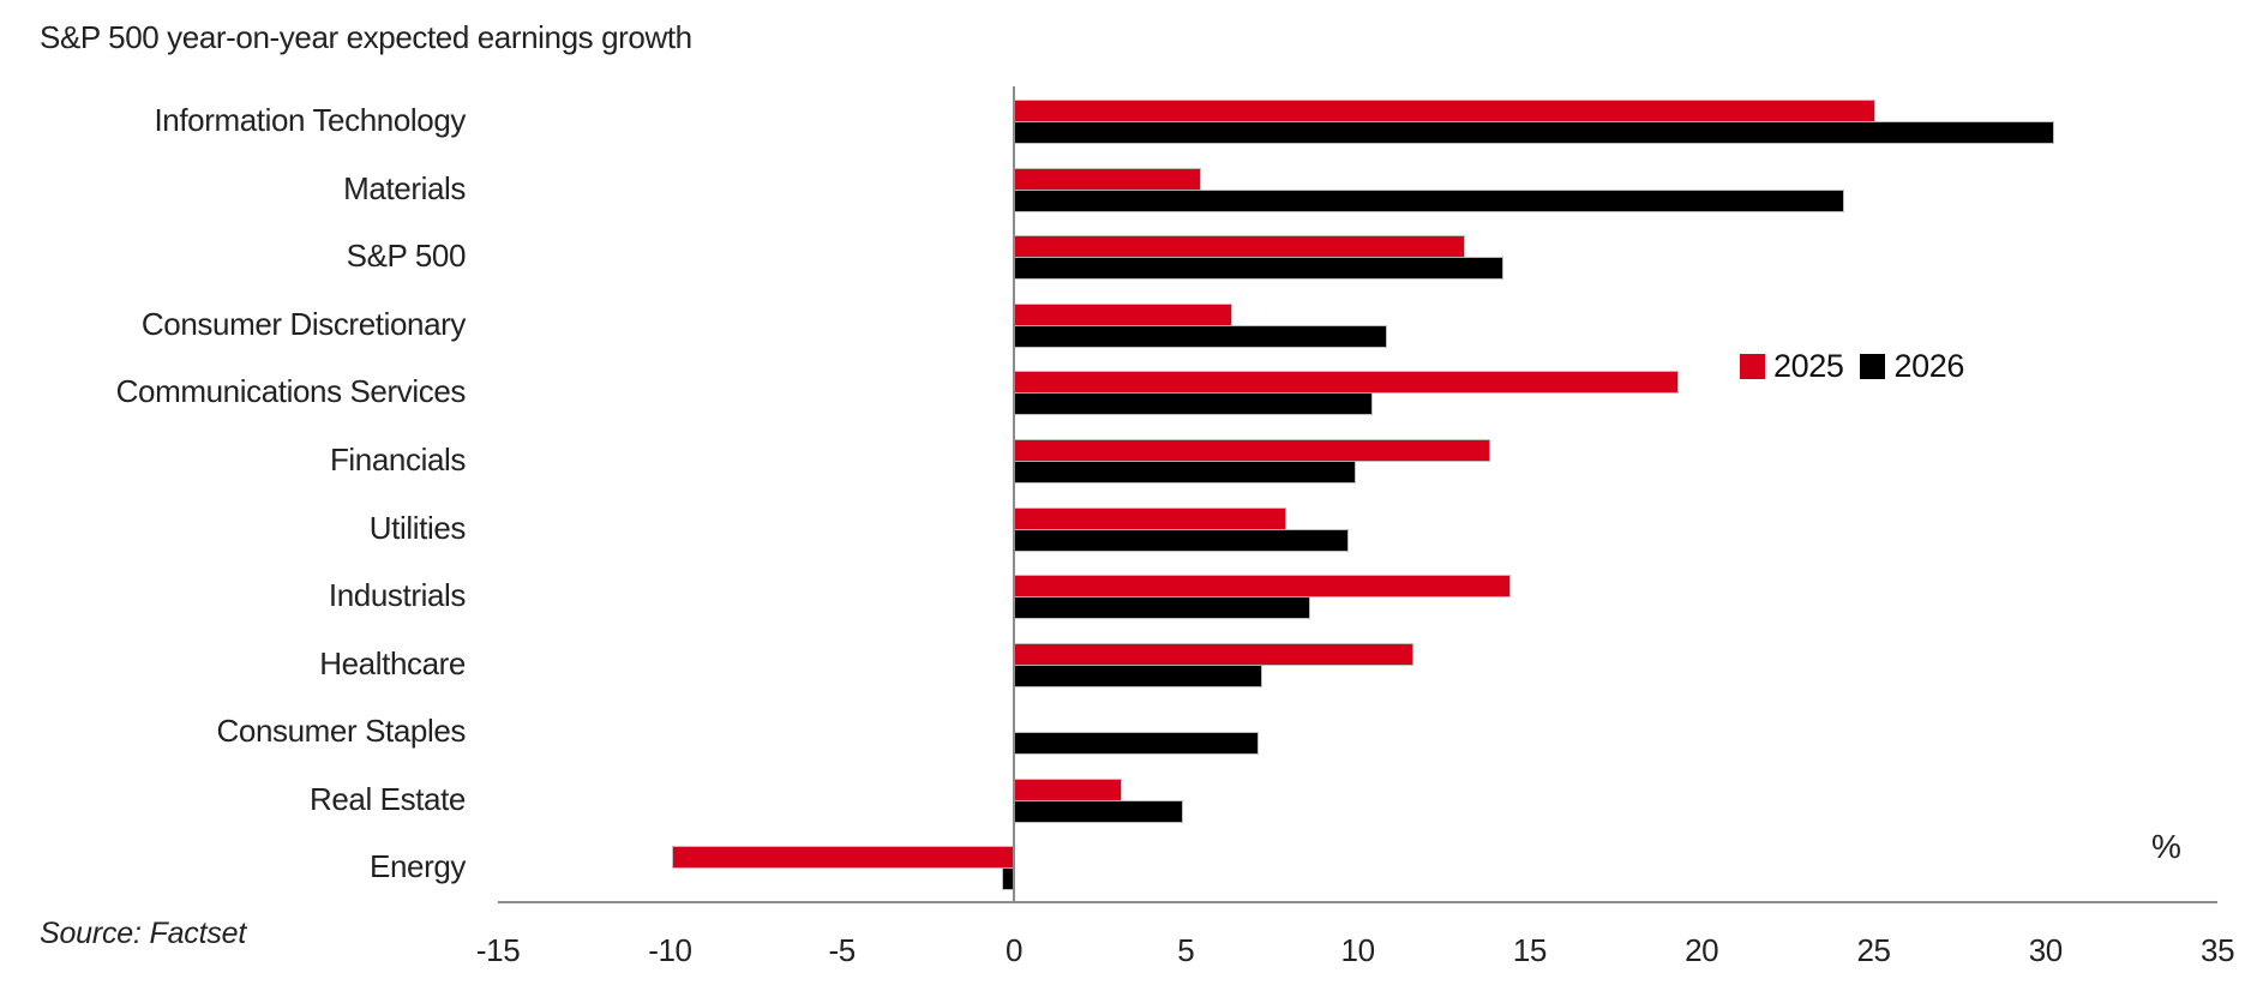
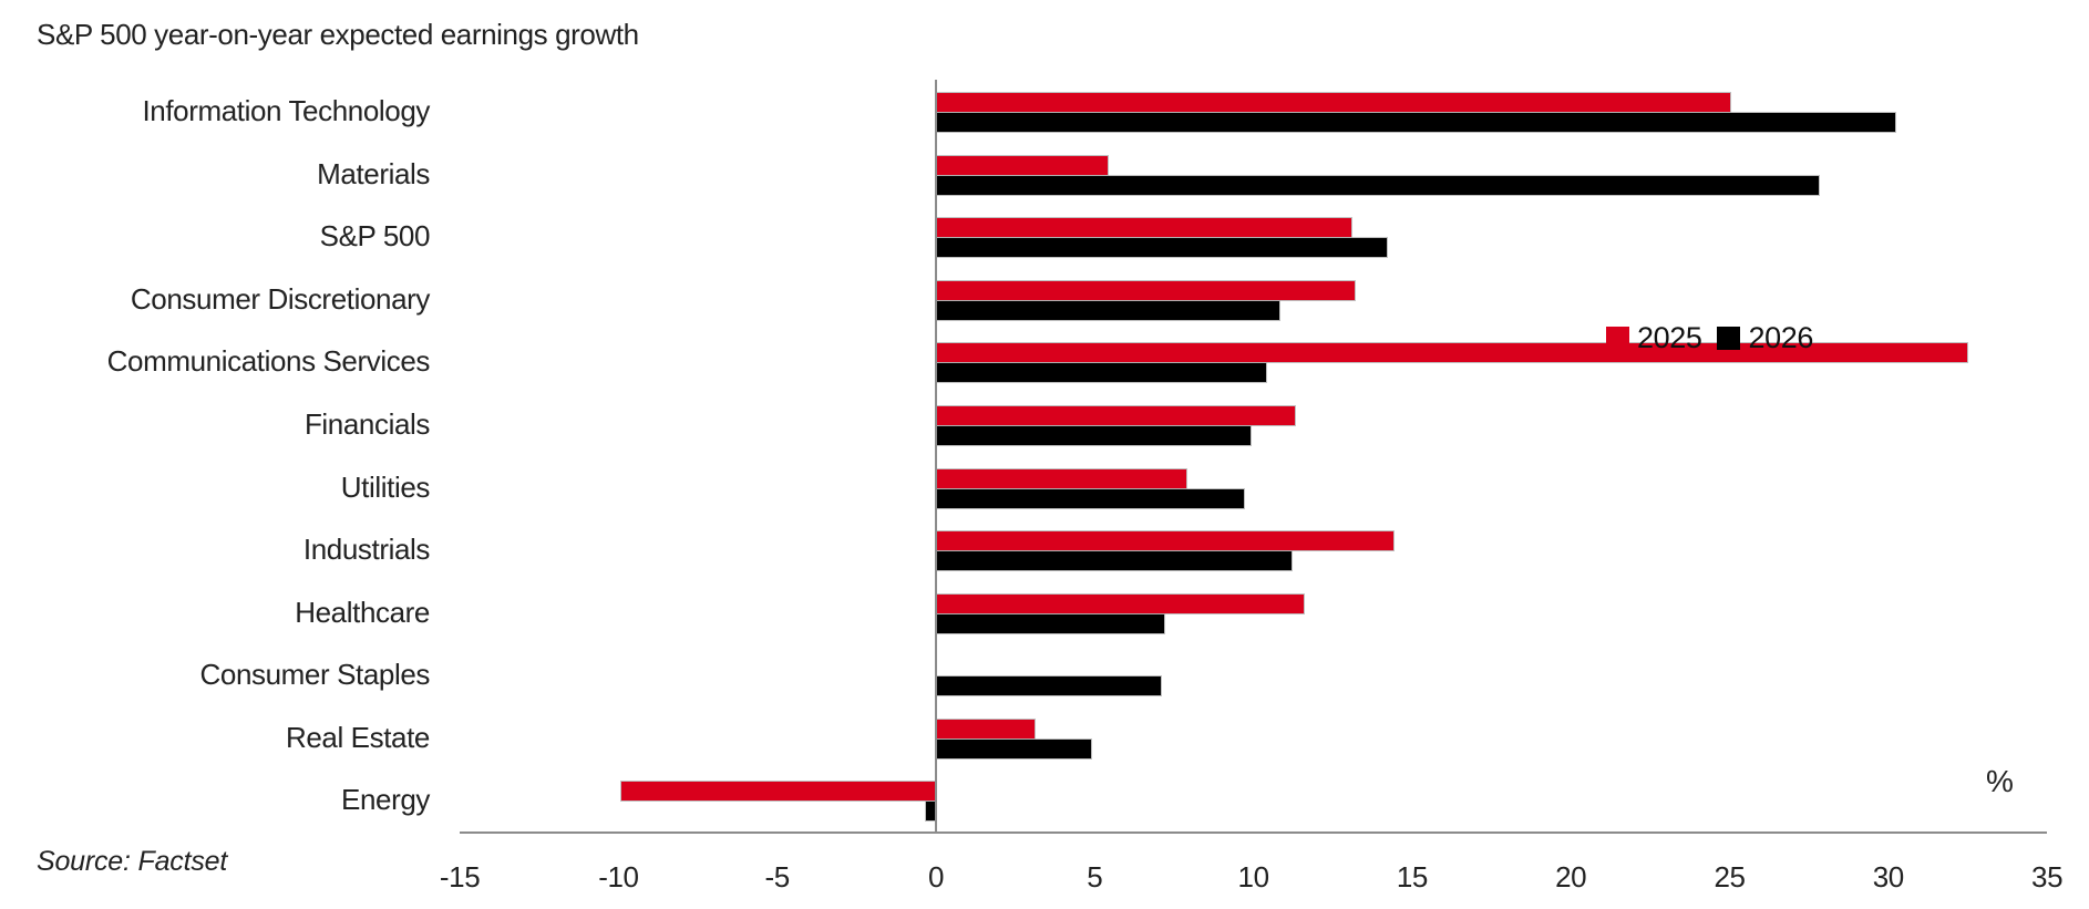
2026/Materials: 24.1 -> 27.8
2025/Consumer Discretionary: 6.3 -> 13.2
2025/Communications Services: 19.3 -> 32.5
2025/Financials: 13.8 -> 11.3
2026/Industrials: 8.6 -> 11.2
